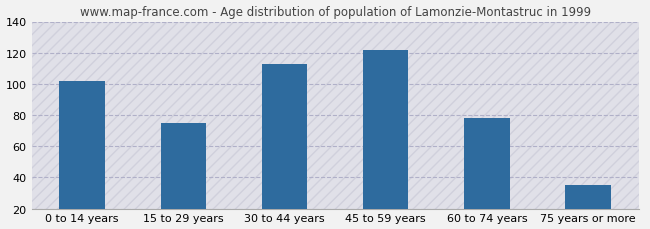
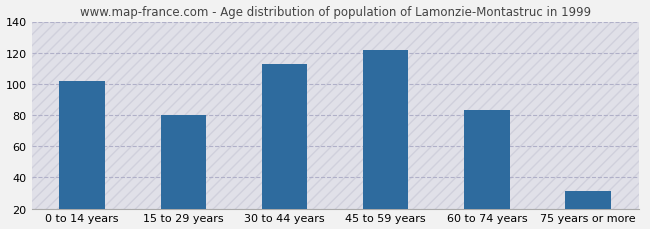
15 to 29 years: 75 -> 80
60 to 74 years: 78 -> 83
75 years or more: 35 -> 31
